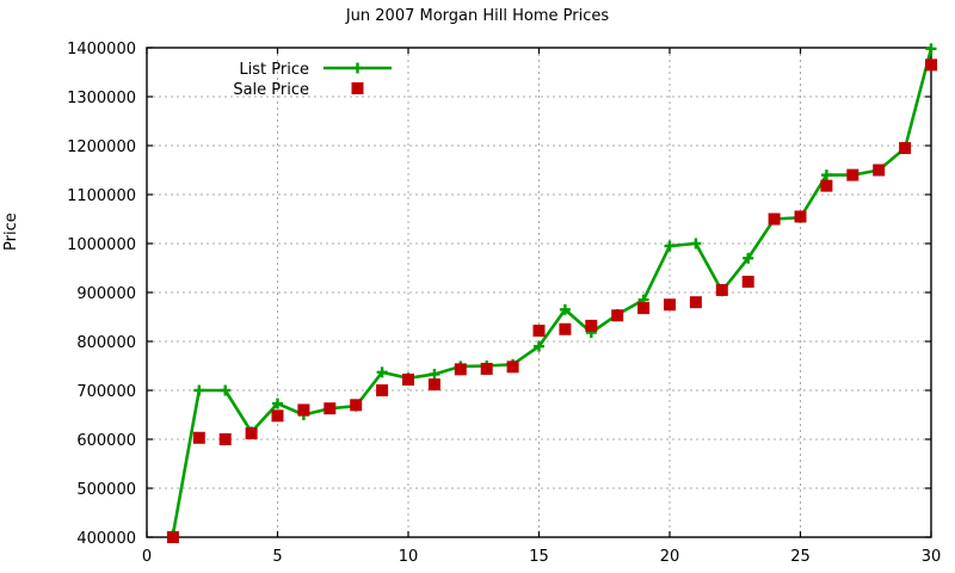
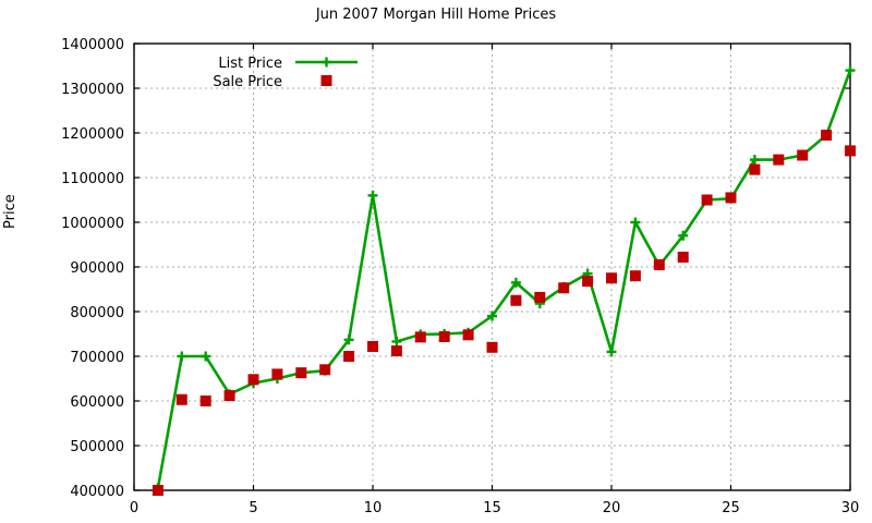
List Price/5: 670000 -> 640000
List Price/10: 720000 -> 1060000
Sale Price/15: 820000 -> 720000
List Price/20: 1000000 -> 710000
List Price/30: 1400000 -> 1340000
Sale Price/30: 1360000 -> 1160000
